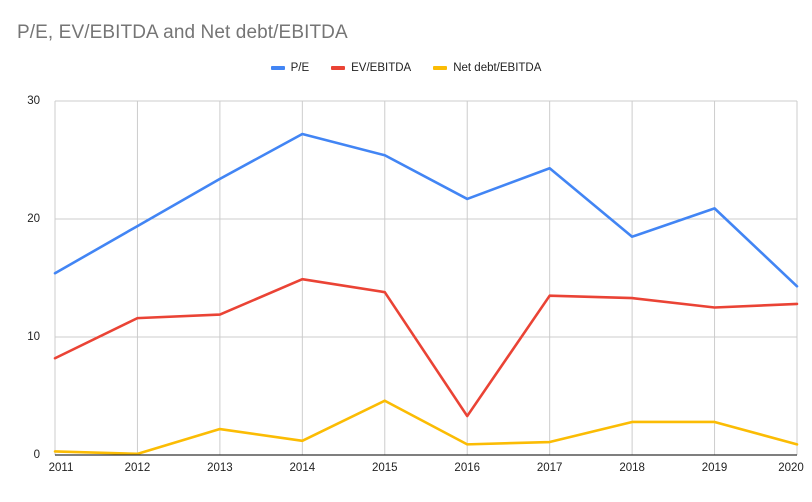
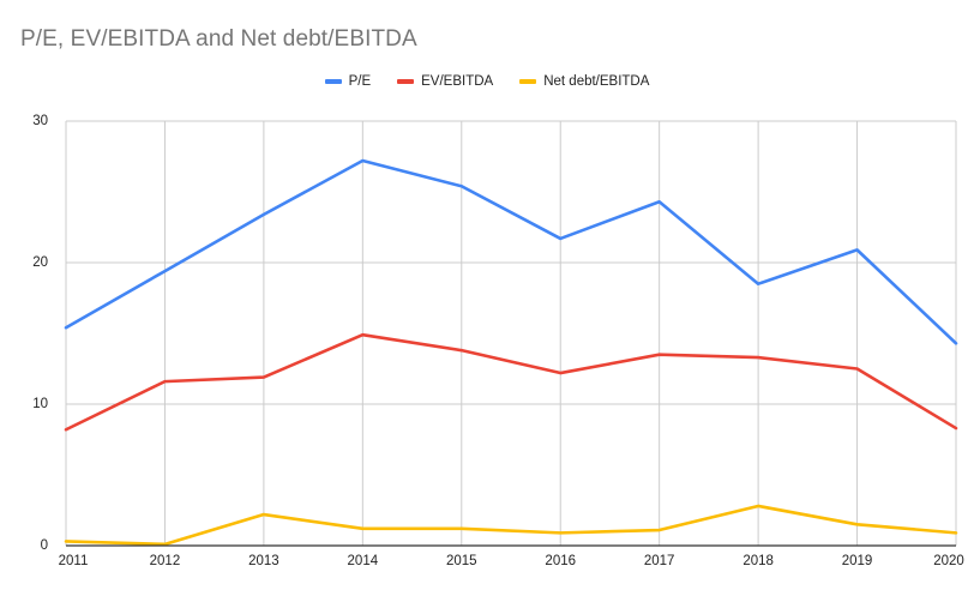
Net debt/EBITDA/2015: 4.6 -> 1.2
EV/EBITDA/2016: 3.3 -> 12.2
Net debt/EBITDA/2019: 2.8 -> 1.5
EV/EBITDA/2020: 12.8 -> 8.3
